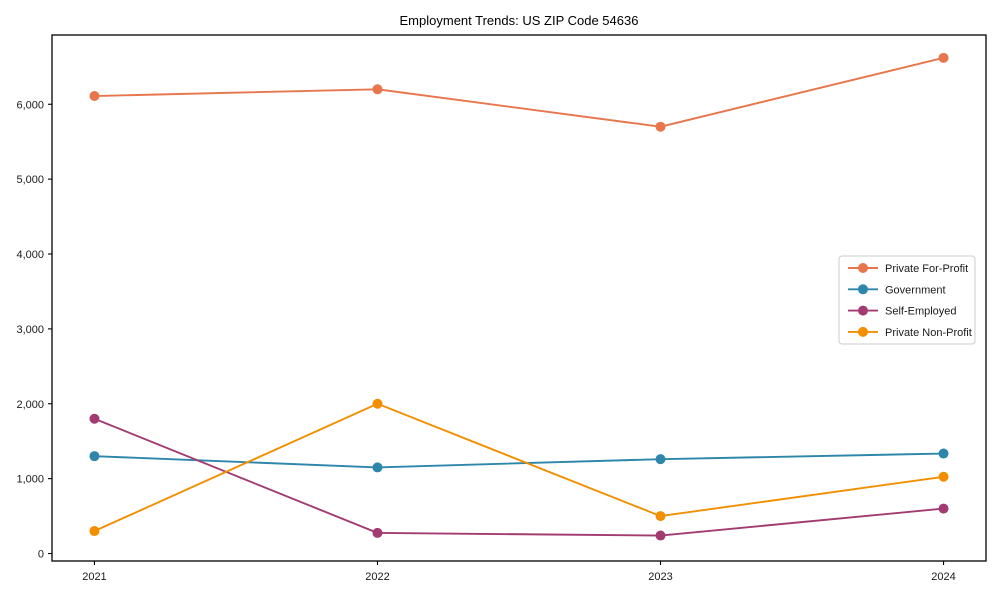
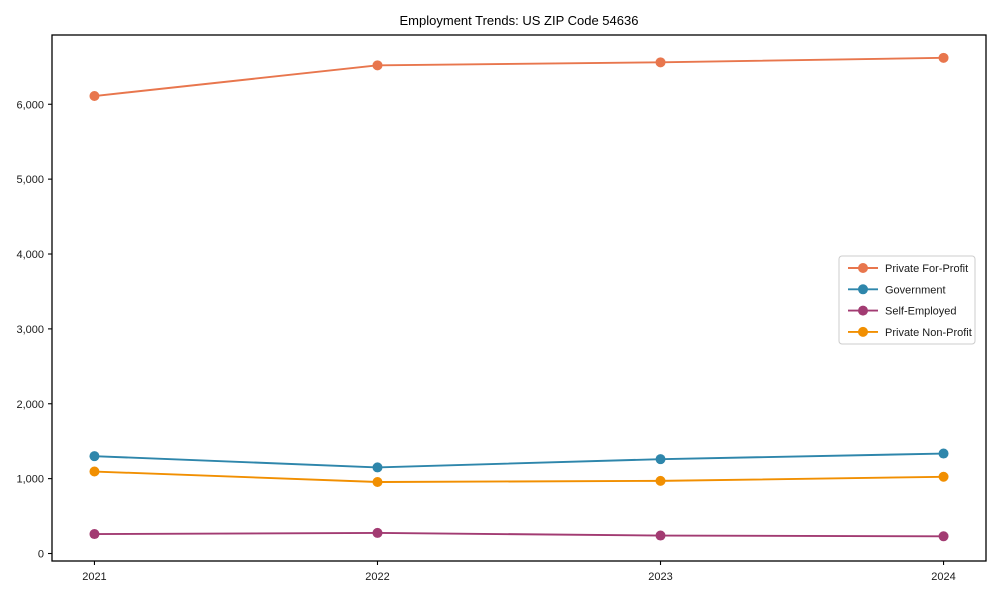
Self-Employed/2021: 1800 -> 300
Private Non-Profit/2021: 300 -> 1100
Private For-Profit/2022: 6200 -> 6500
Private Non-Profit/2022: 2000 -> 1000
Private For-Profit/2023: 5700 -> 6600
Private Non-Profit/2023: 500 -> 1000
Self-Employed/2024: 600 -> 200
